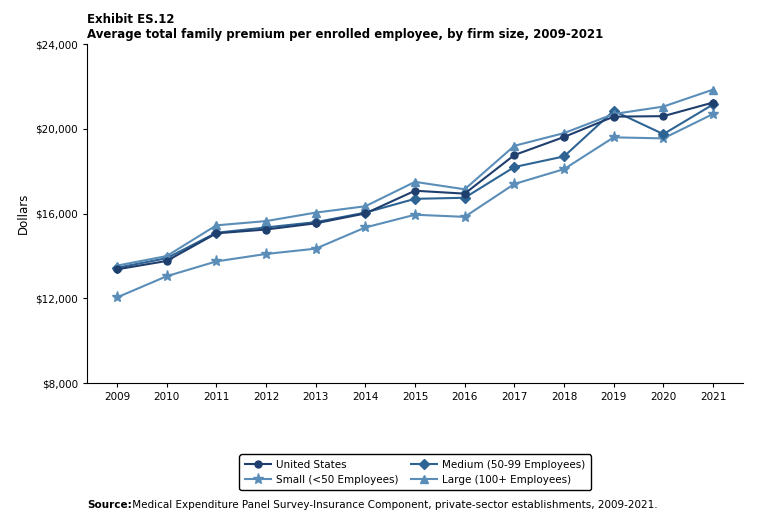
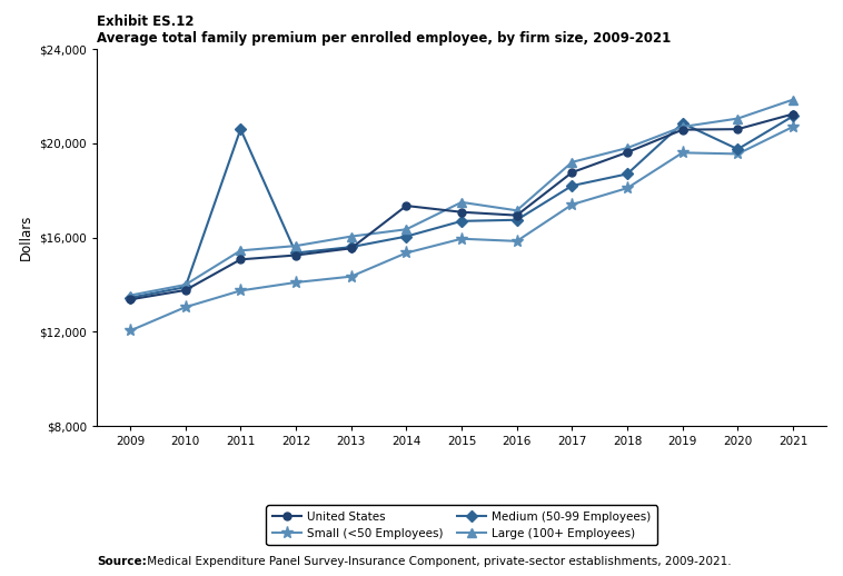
Medium (50-99 Employees)/2011: $15,100 -> $20,600
United States/2014: $16,010 -> $17,350
